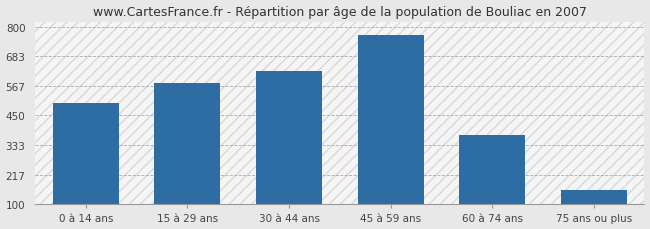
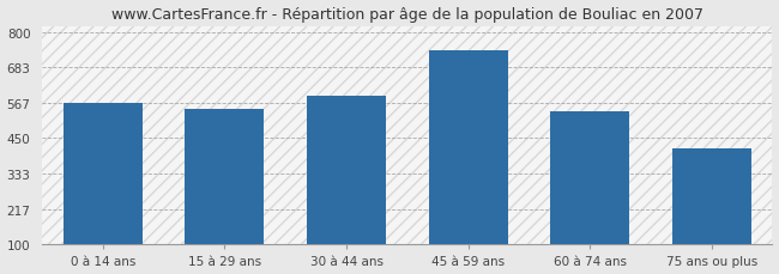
0 à 14 ans: 500 -> 565
15 à 29 ans: 578 -> 545
30 à 44 ans: 625 -> 590
45 à 59 ans: 768 -> 740
60 à 74 ans: 372 -> 540
75 ans ou plus: 158 -> 415
